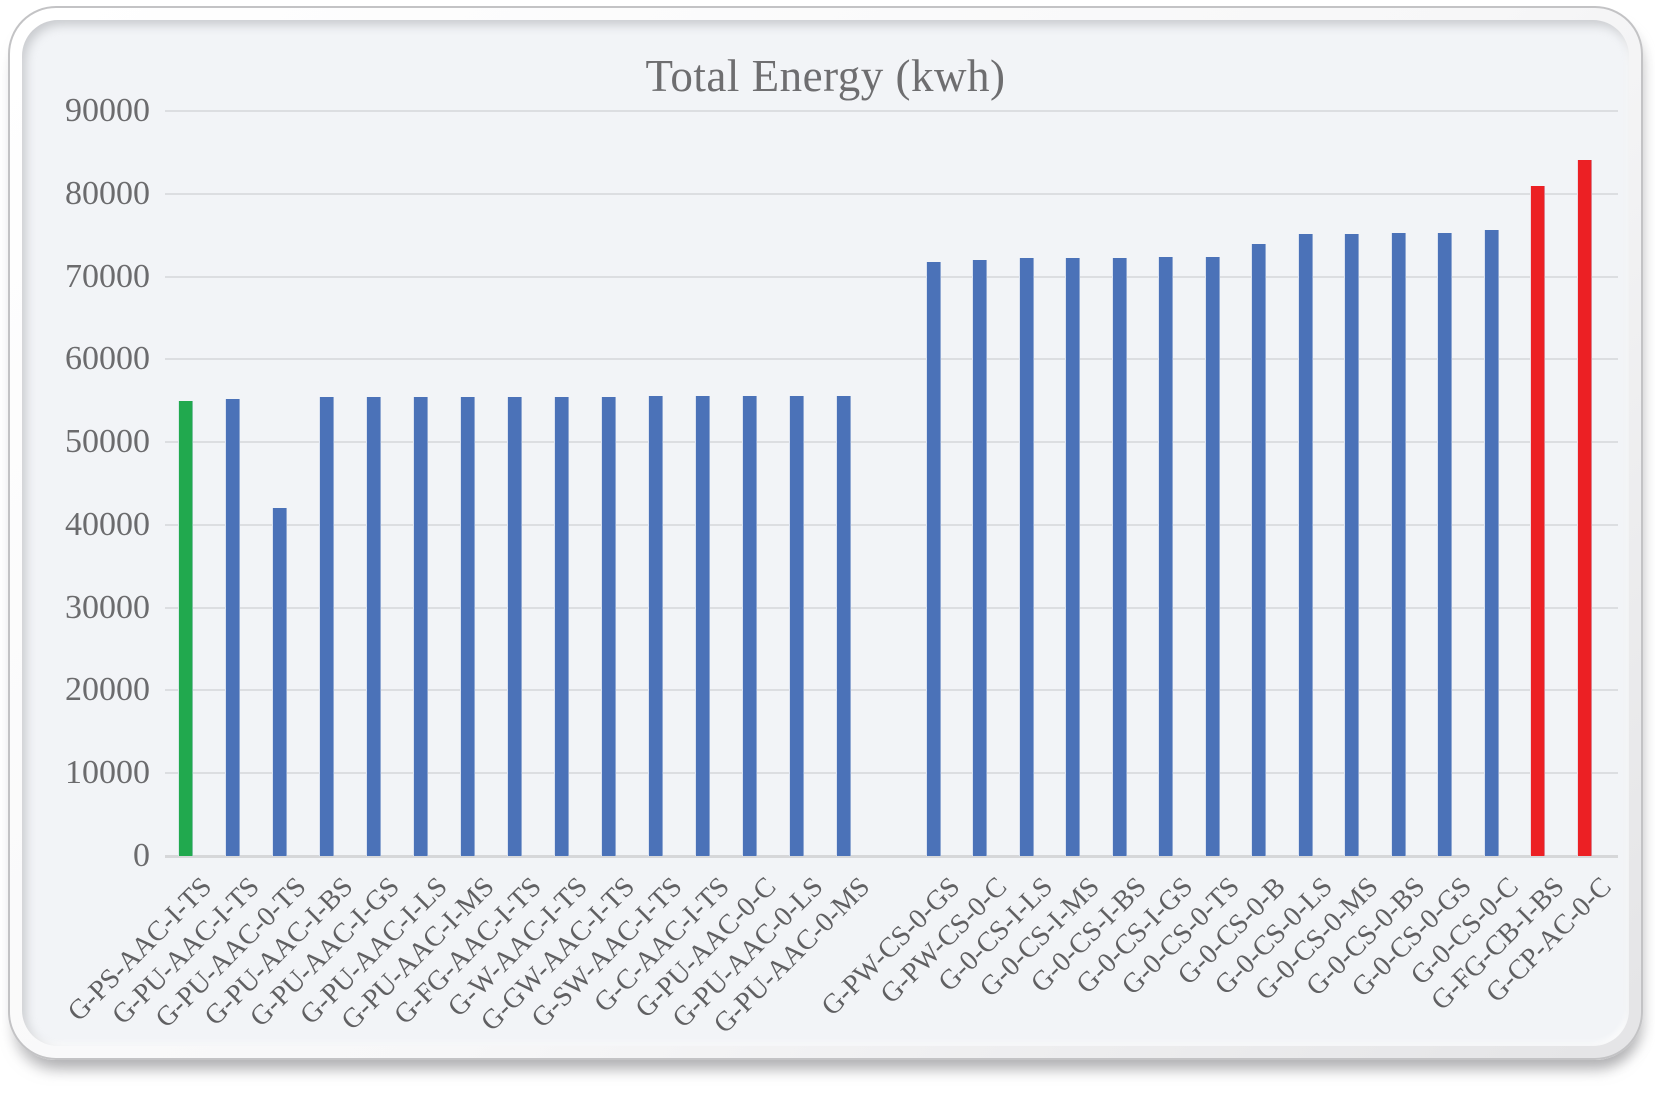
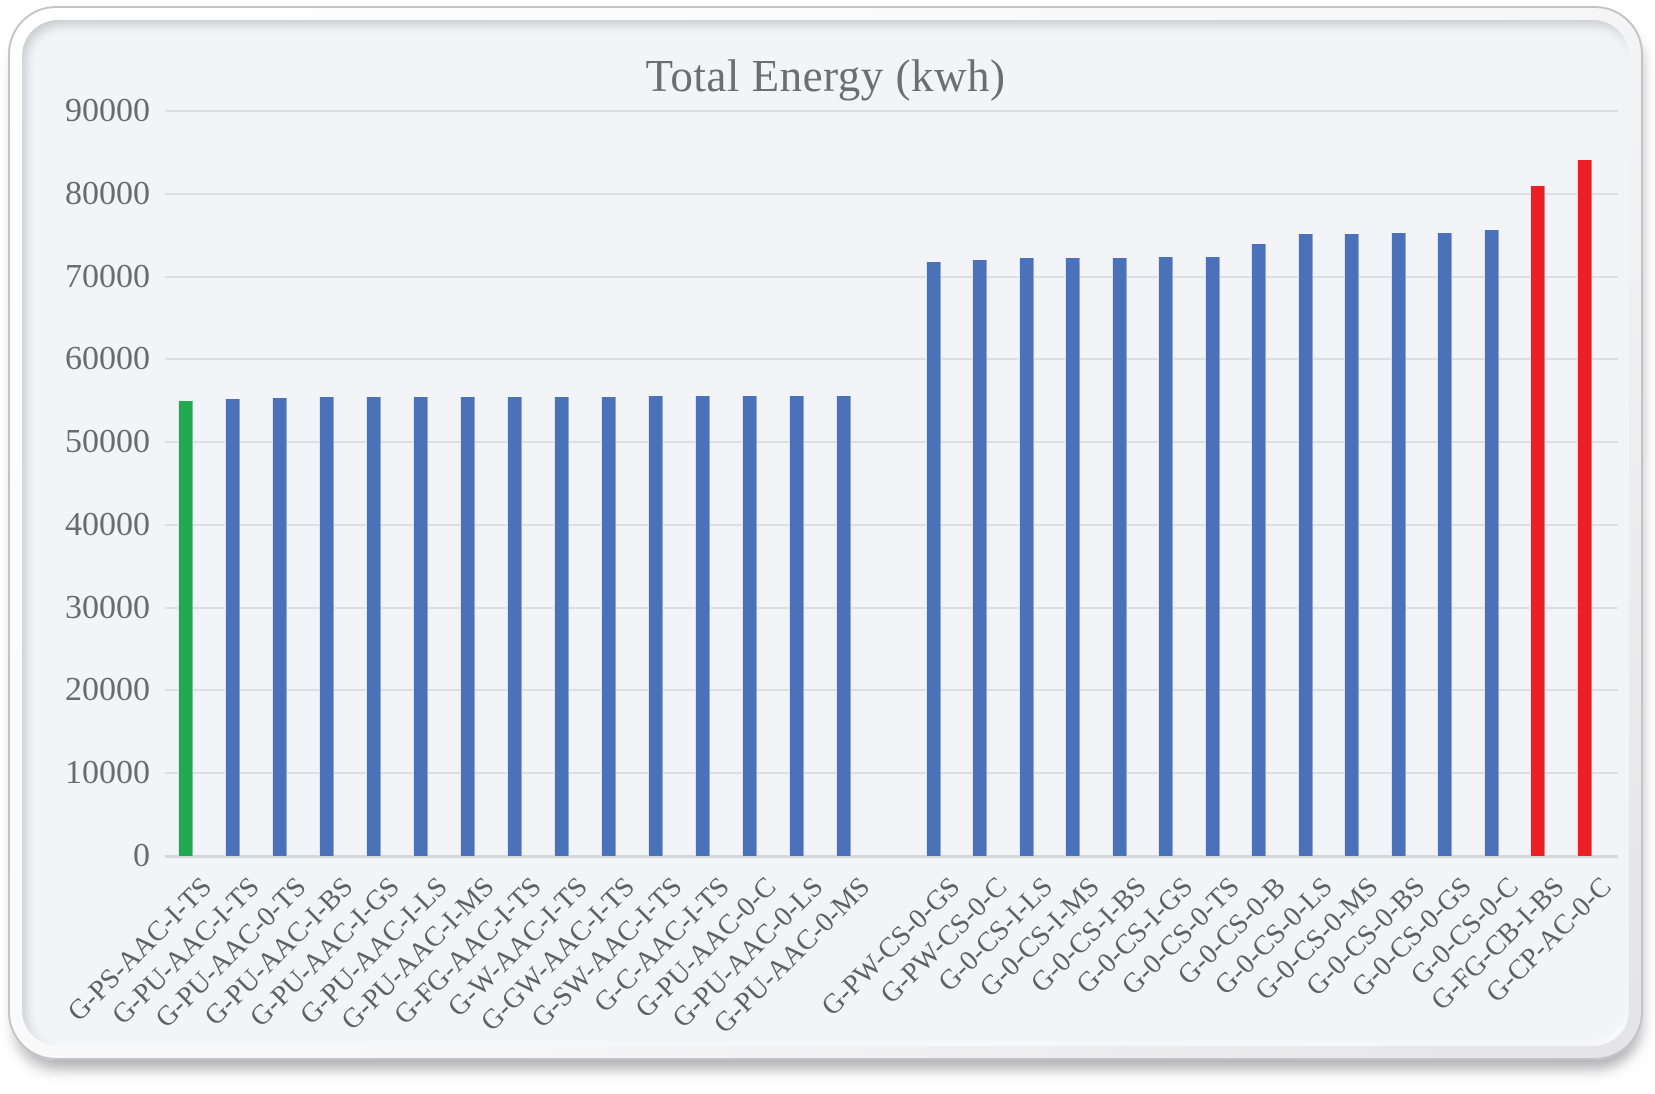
G-PU-AAC-0-TS: 42000 -> 55000
